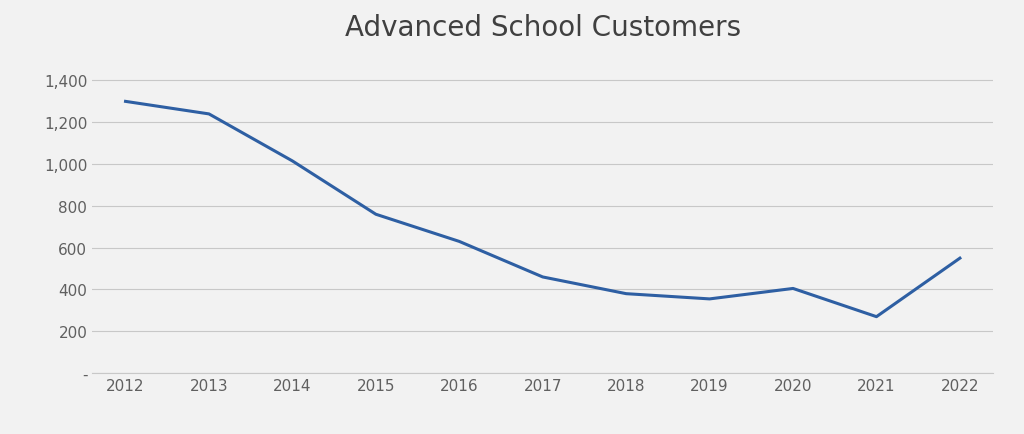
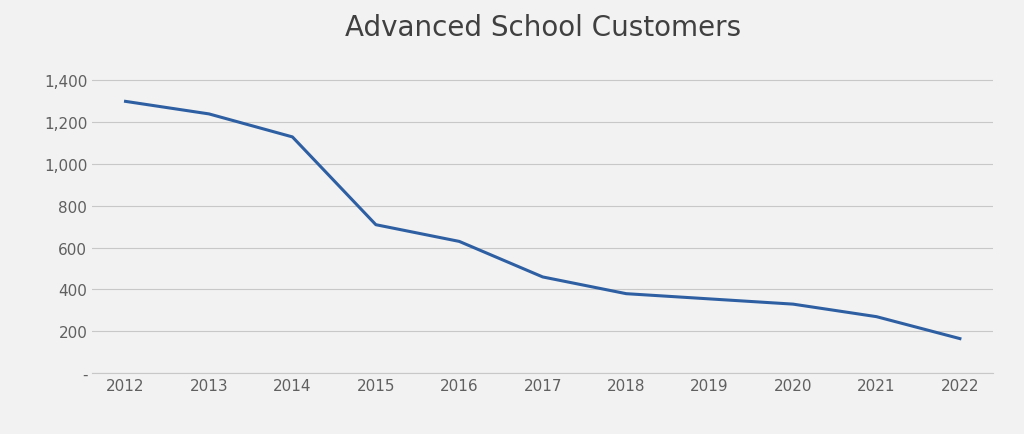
2014: 1,015 -> 1,130
2015: 760 -> 710
2020: 405 -> 330
2022: 550 -> 165
